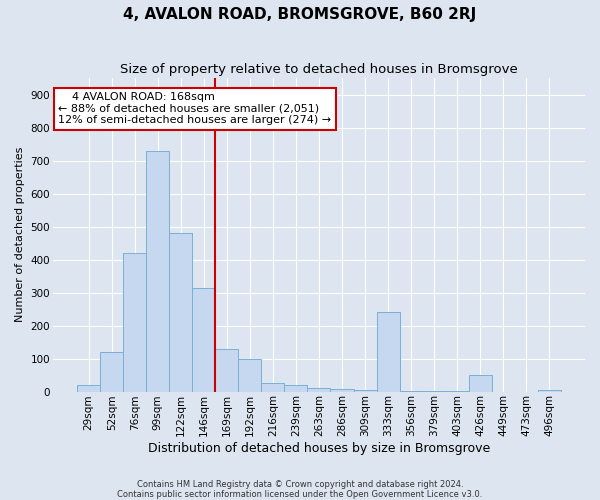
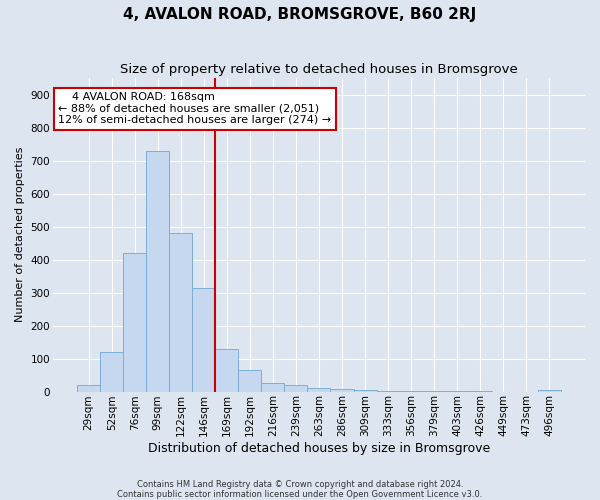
192sqm: 100 -> 65
333sqm: 240 -> 3
426sqm: 50 -> 1
